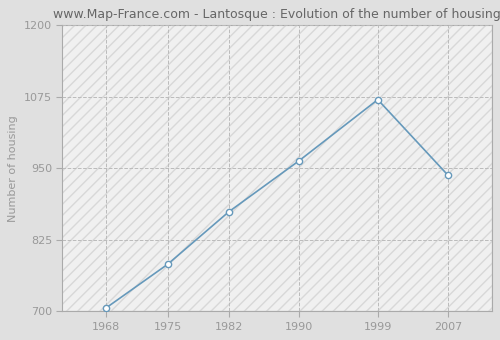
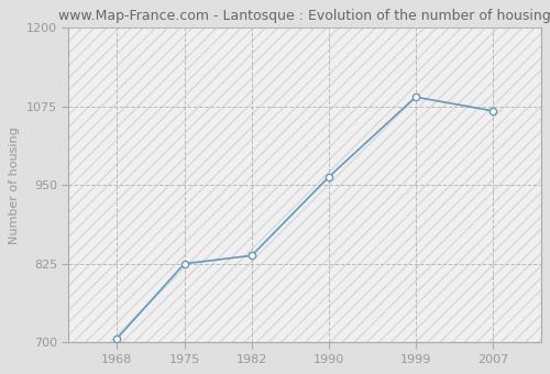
1975: 782 -> 825
1982: 874 -> 838
1999: 1070 -> 1090
2007: 938 -> 1068
